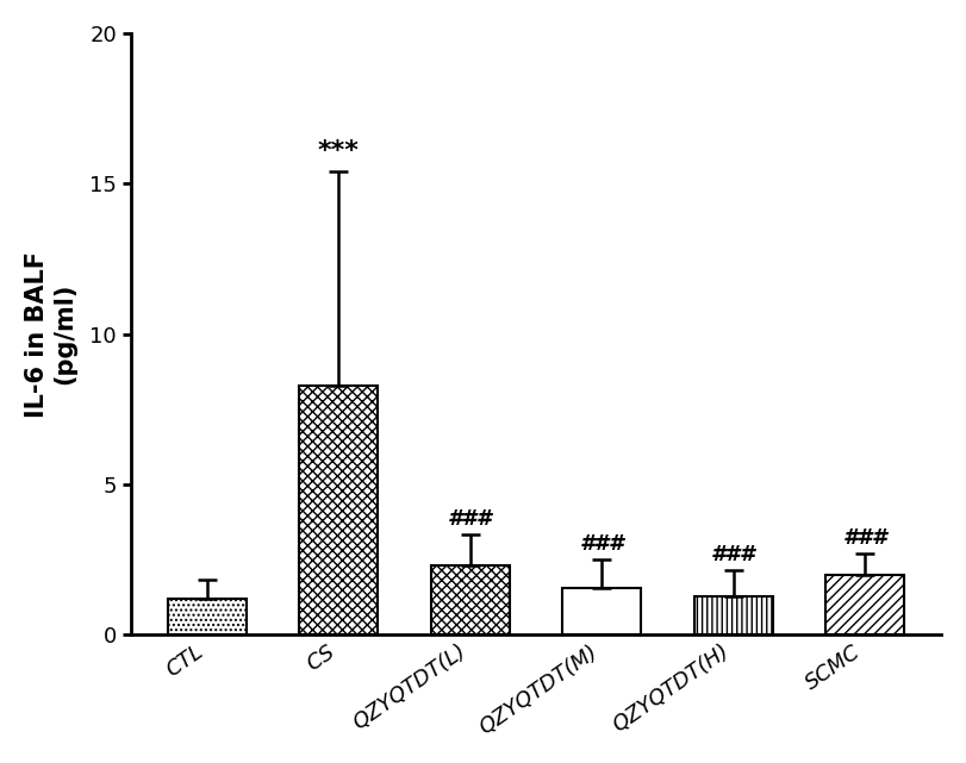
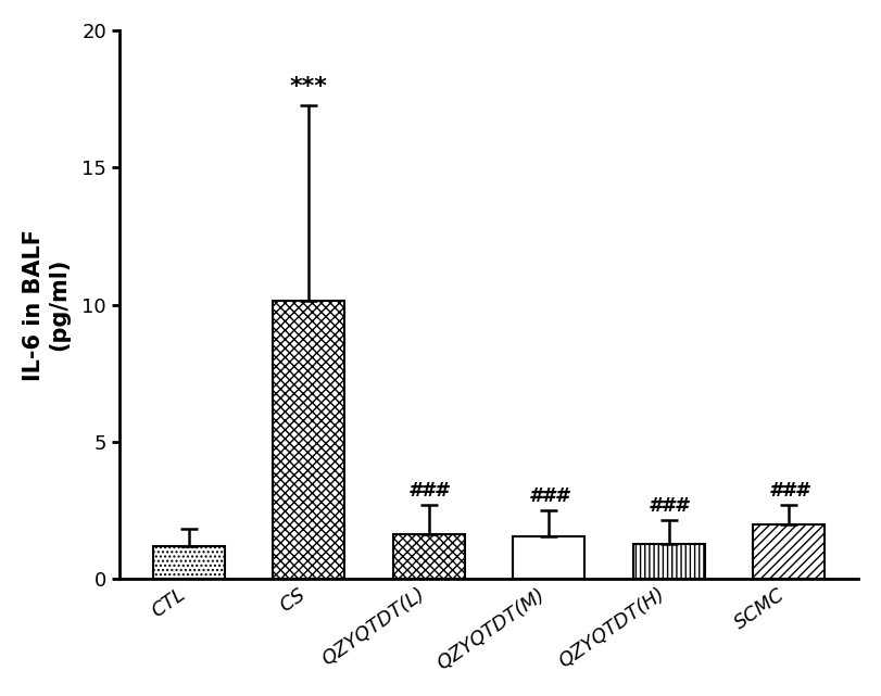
CS: 8.30 -> 10.15
QZYQTDT(L): 2.30 -> 1.65
